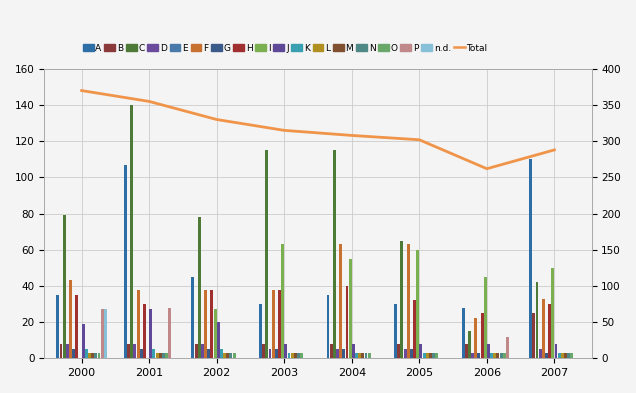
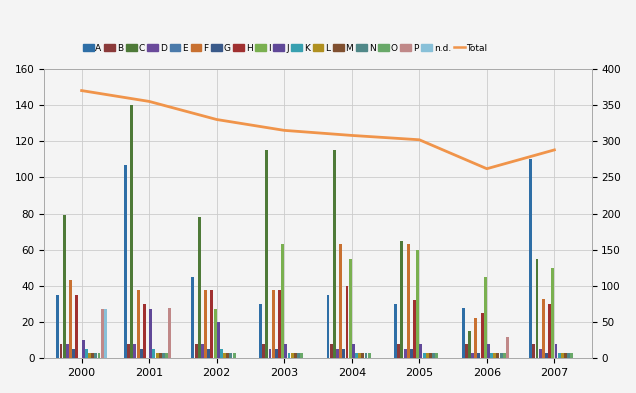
J/2000: 19 -> 10
B/2007: 25 -> 8
C/2007: 42 -> 55
